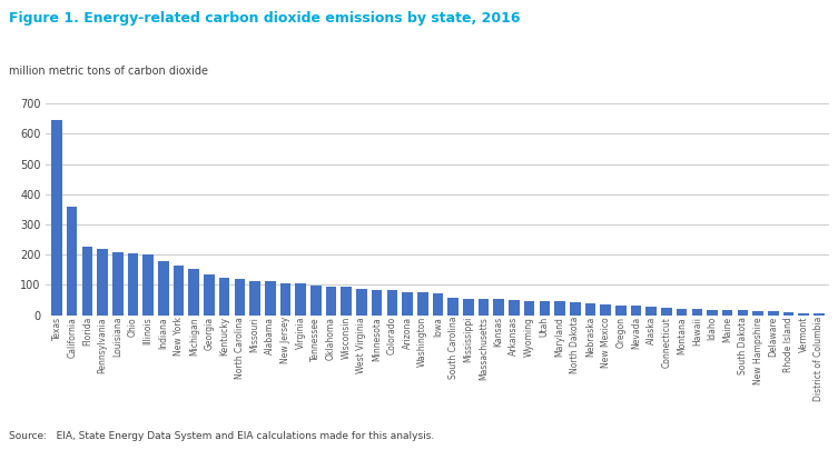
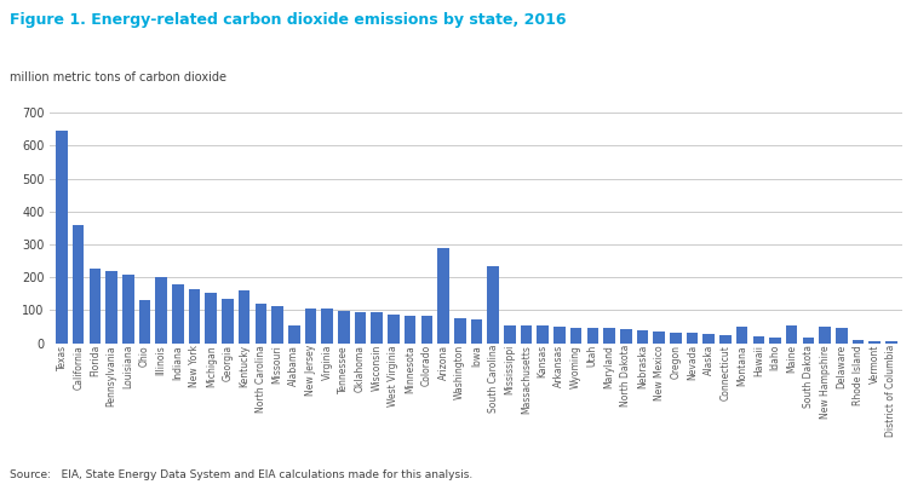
Ohio: 204 -> 130
Kentucky: 123 -> 160
Alabama: 111 -> 55
Arizona: 77 -> 290
South Carolina: 57 -> 235
Montana: 22 -> 50
Maine: 16 -> 55
New Hampshire: 14 -> 50
Delaware: 12 -> 45
